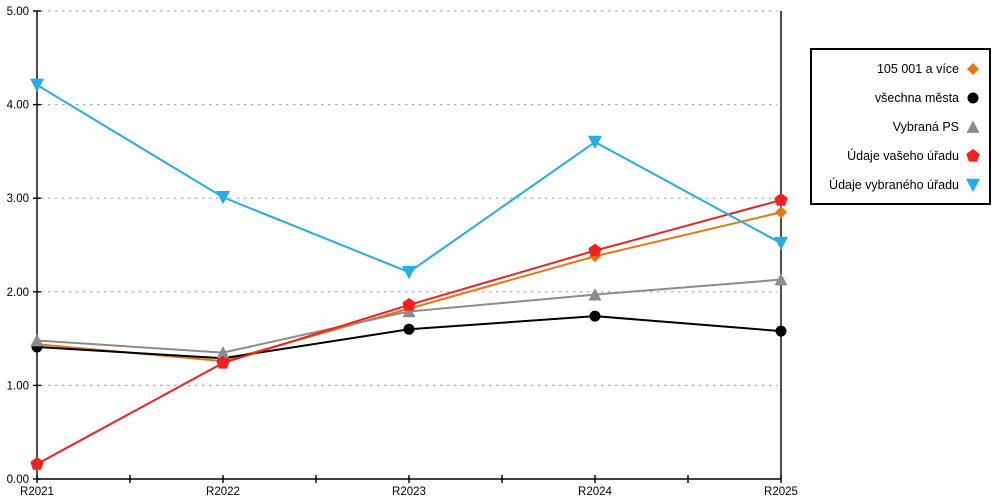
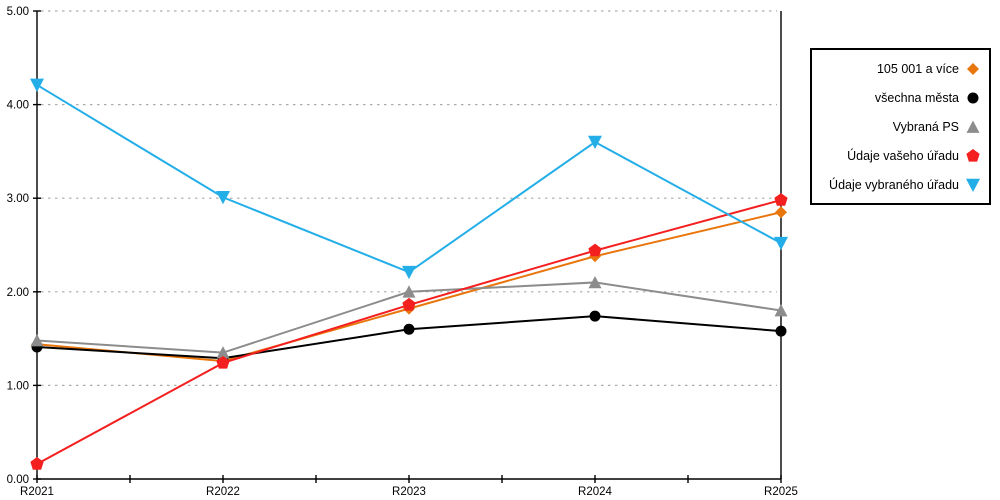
Vybraná PS/R2023: 1.8 -> 2.0
Vybraná PS/R2024: 2.0 -> 2.1
Vybraná PS/R2025: 2.1 -> 1.8
